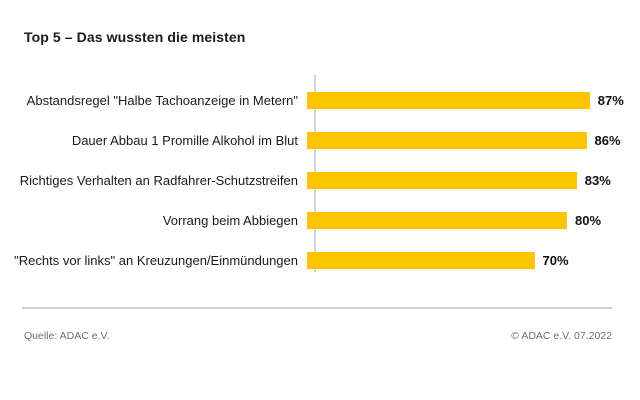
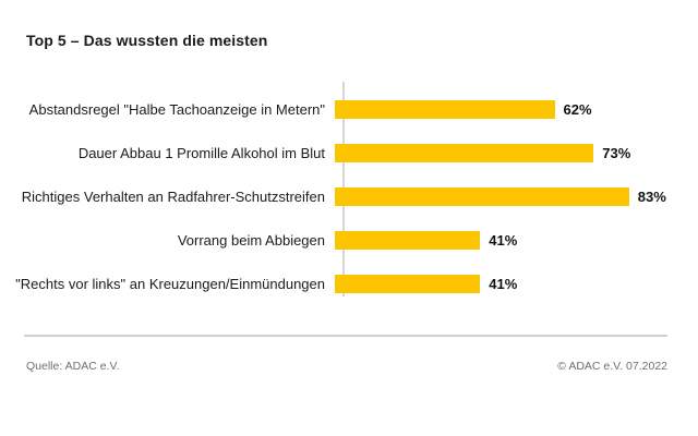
Abstandsregel "Halbe Tachoanzeige in Metern": 87% -> 62%
Dauer Abbau 1 Promille Alkohol im Blut: 86% -> 73%
Vorrang beim Abbiegen: 80% -> 41%
"Rechts vor links" an Kreuzungen/Einmündungen: 70% -> 41%
